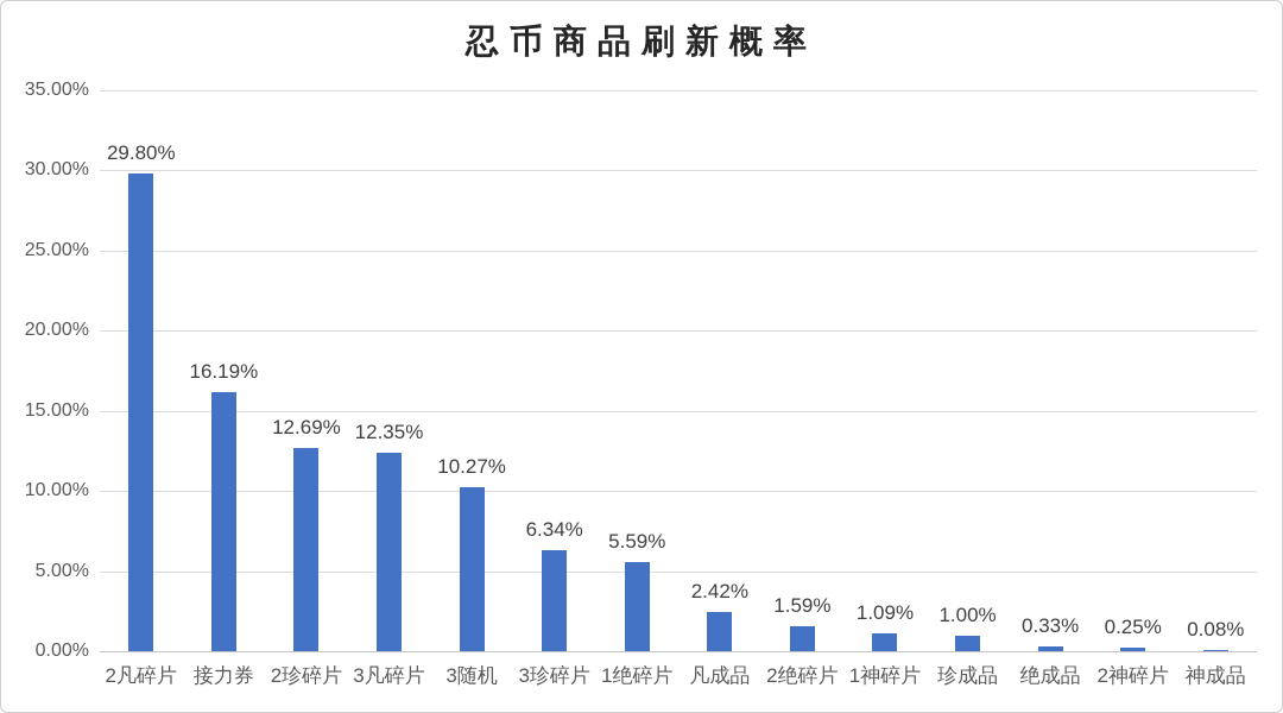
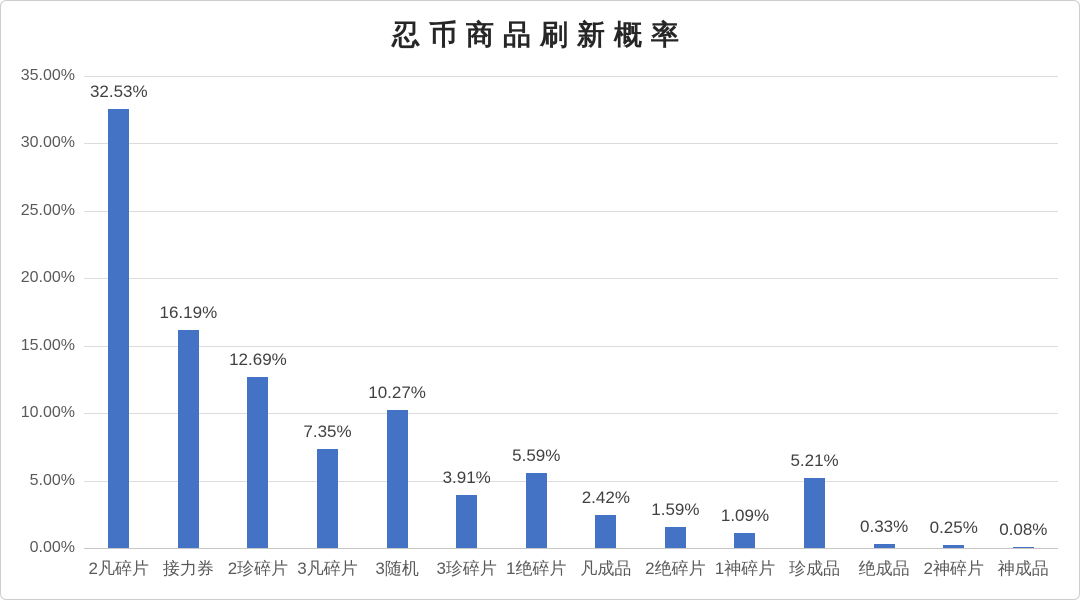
2凡碎片: 29.80% -> 32.53%
3凡碎片: 12.35% -> 7.35%
3珍碎片: 6.34% -> 3.91%
珍成品: 1.00% -> 5.21%
